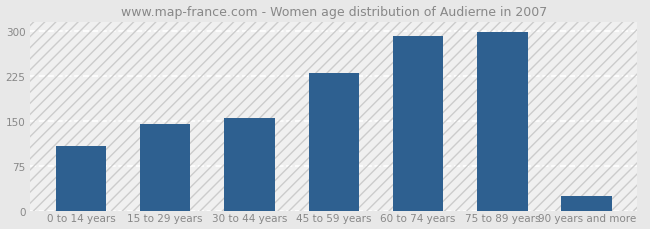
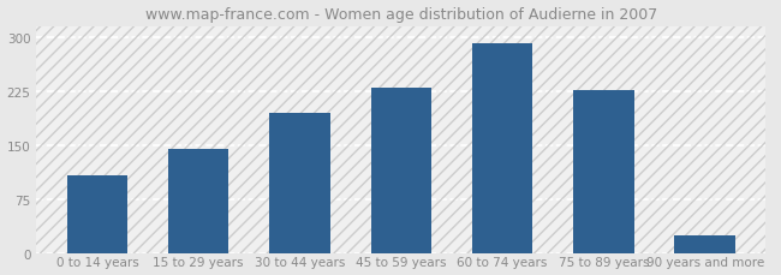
30 to 44 years: 155 -> 194
75 to 89 years: 297 -> 226
